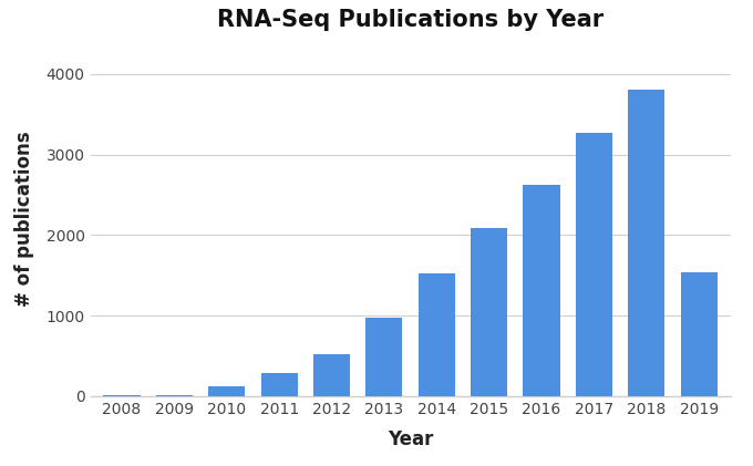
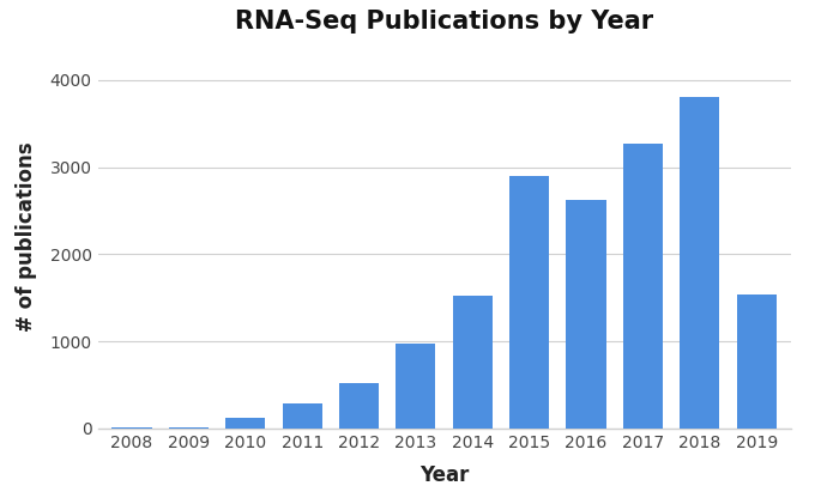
2015: 2090 -> 2900
